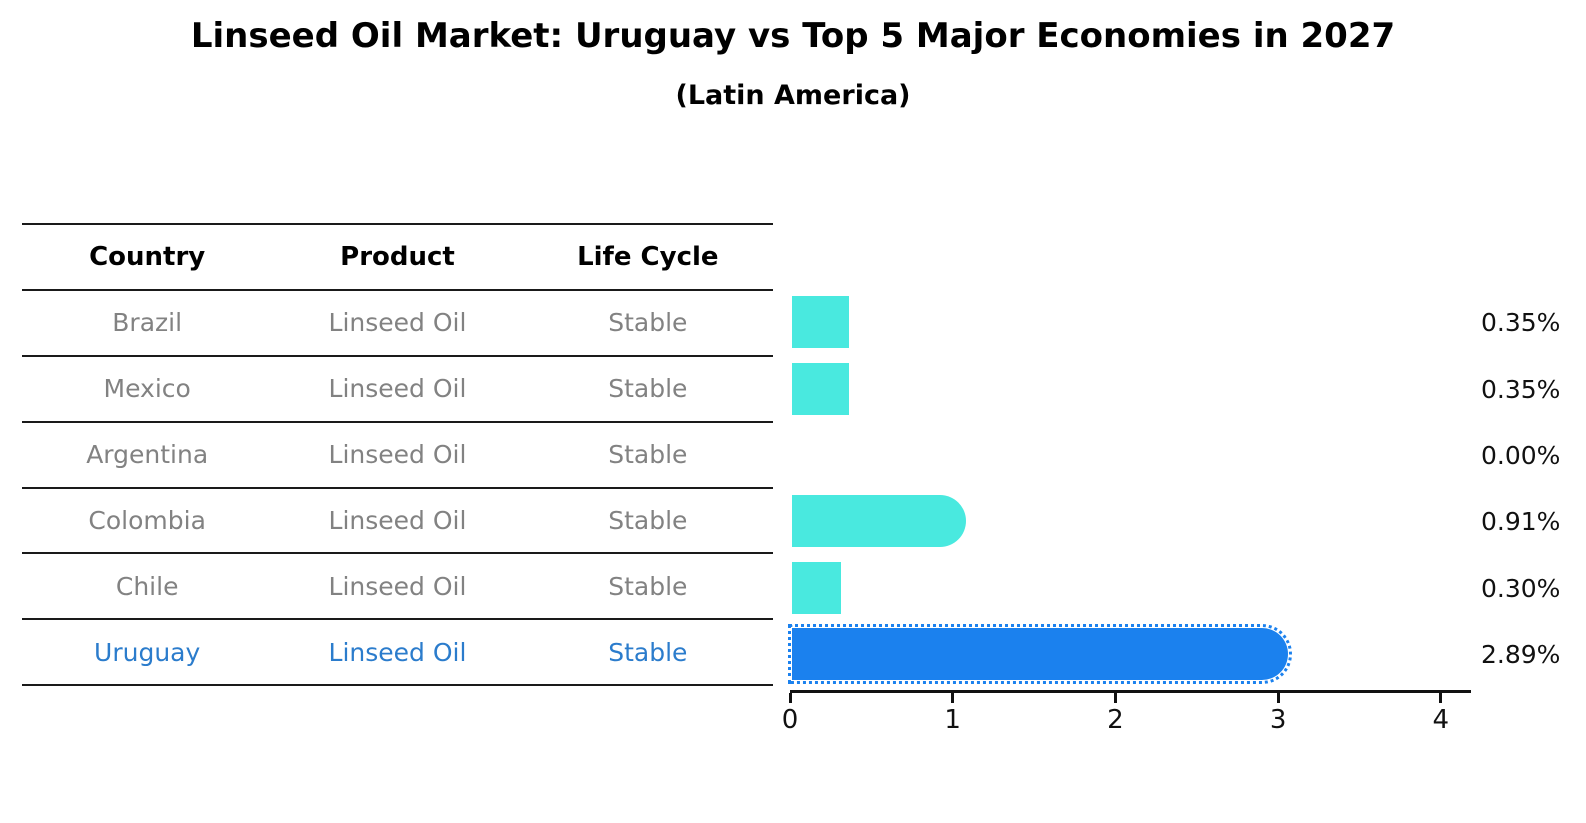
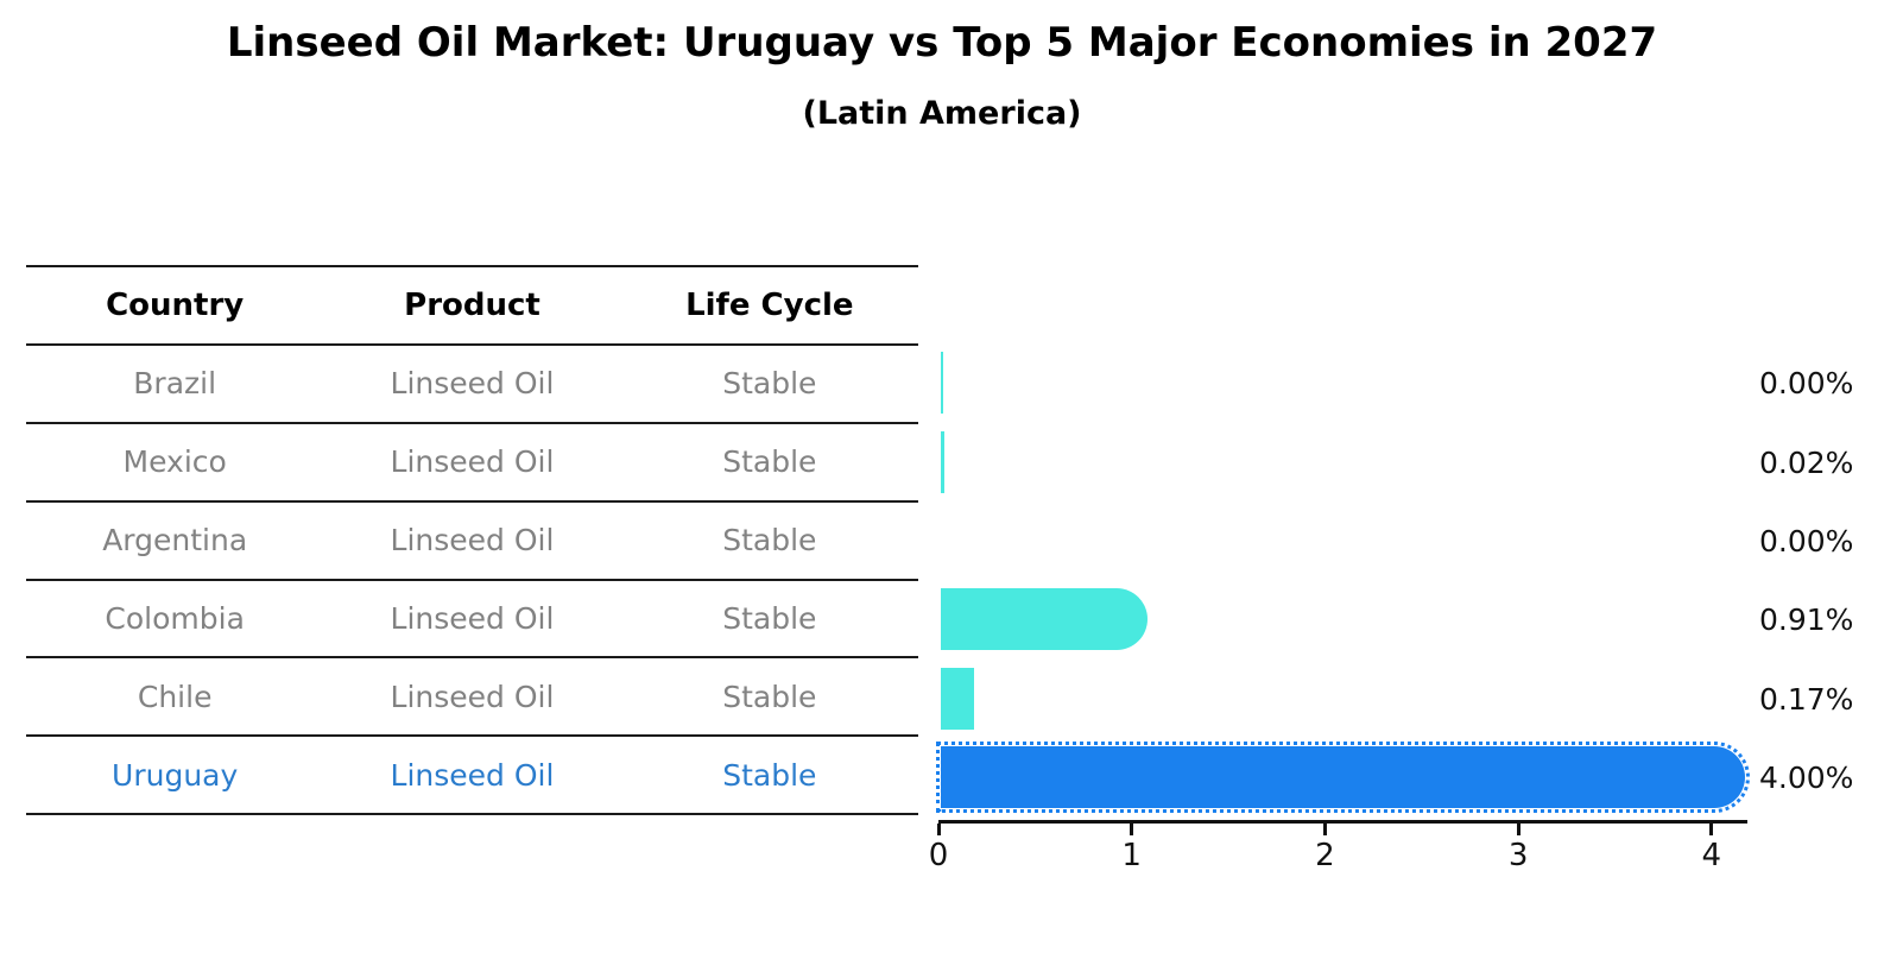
Brazil: 0.35% -> 0.00%
Mexico: 0.35% -> 0.02%
Chile: 0.30% -> 0.17%
Uruguay: 2.89% -> 4.00%
